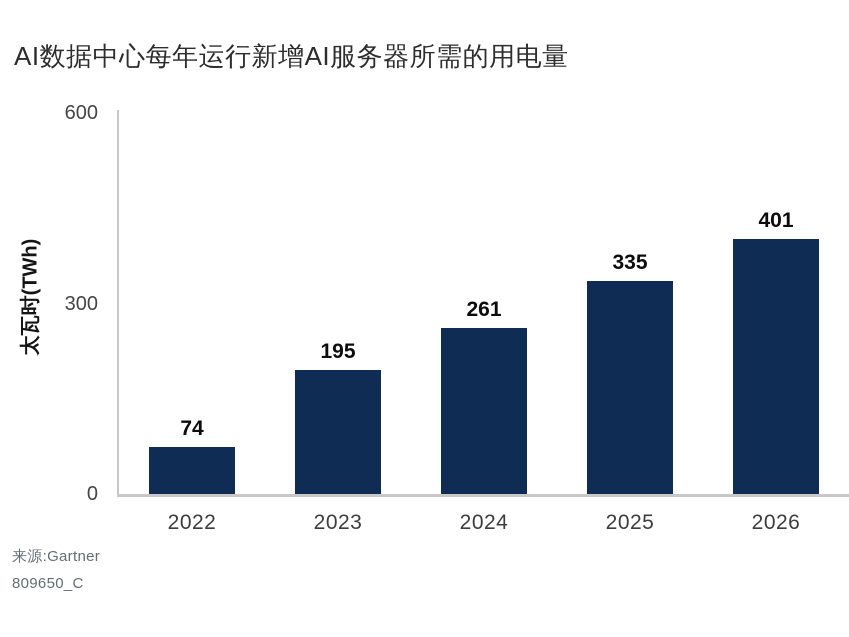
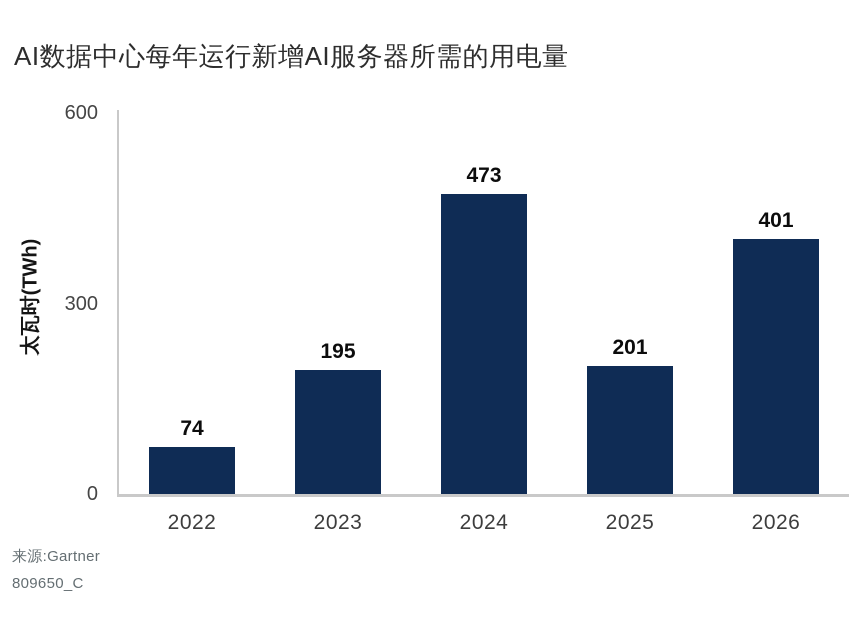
2024: 261 -> 473
2025: 335 -> 201
